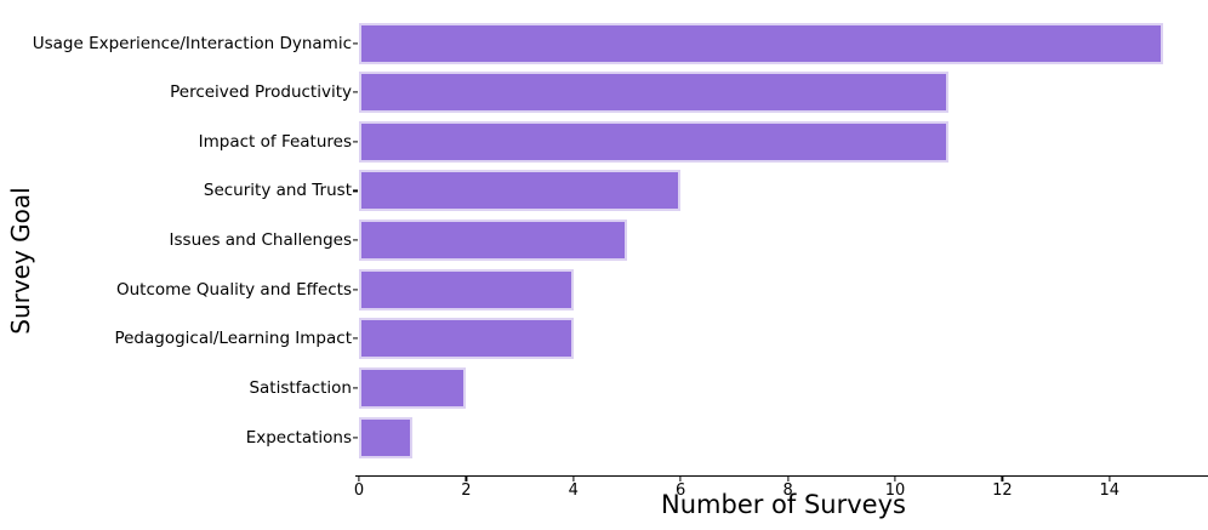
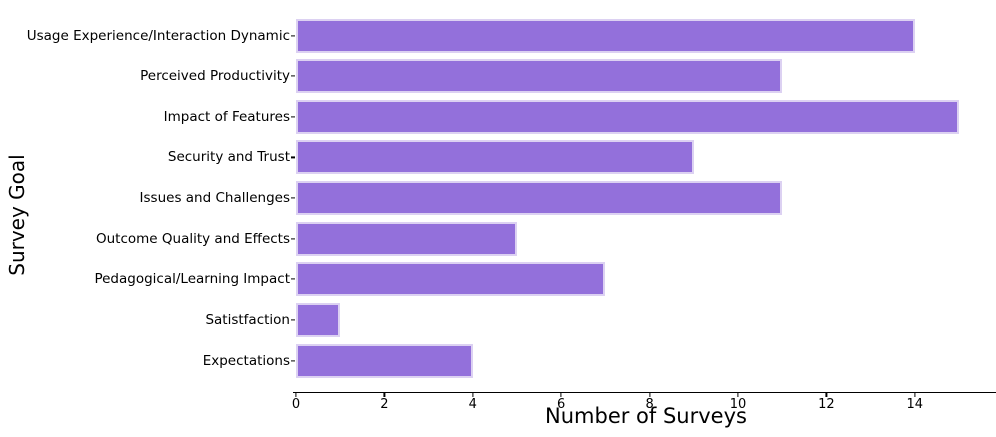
Usage Experience/Interaction Dynamic: 15 -> 14
Impact of Features: 11 -> 15
Security and Trust: 6 -> 9
Issues and Challenges: 5 -> 11
Outcome Quality and Effects: 4 -> 5
Pedagogical/Learning Impact: 4 -> 7
Satistfaction: 2 -> 1
Expectations: 1 -> 4
